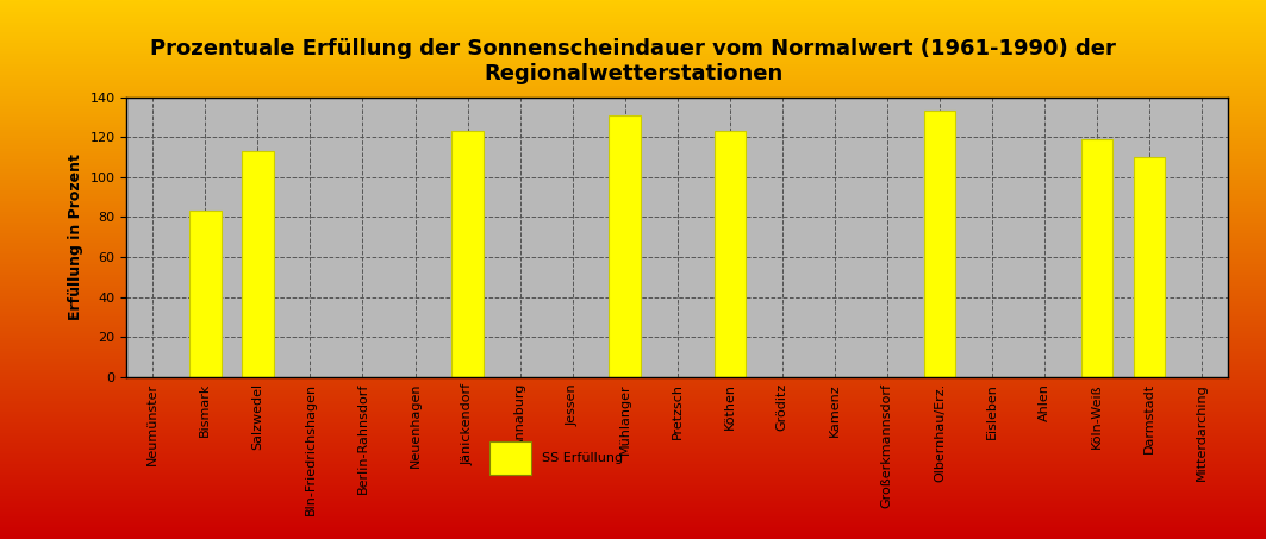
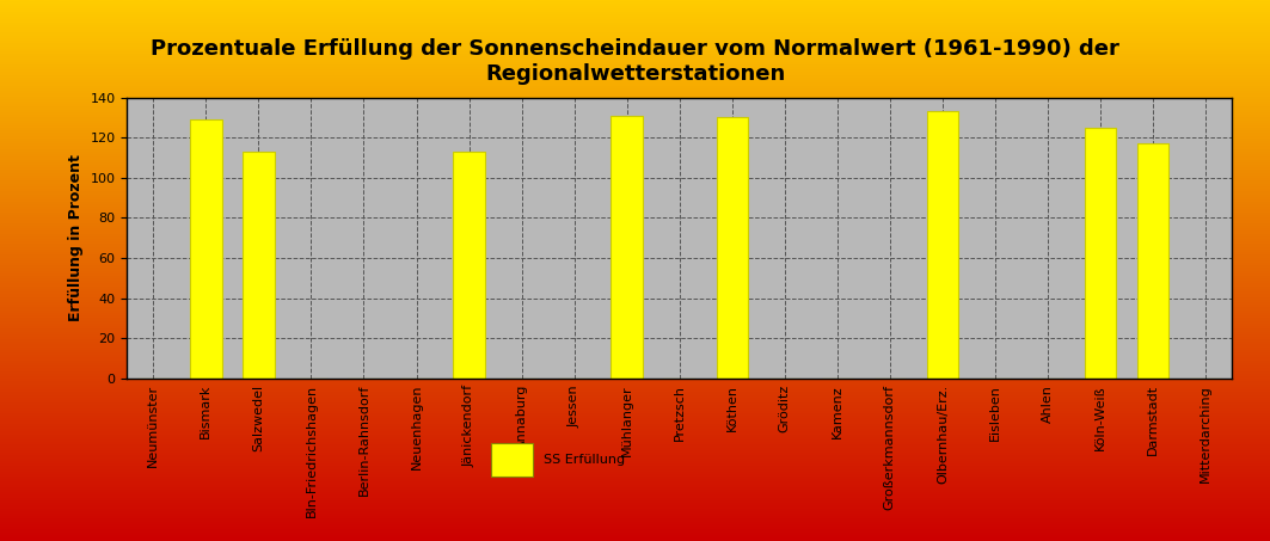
Bismark: 83 -> 129
Jänickendorf: 123 -> 113
Köthen: 123 -> 130
Köln-Weiß: 119 -> 125
Darmstadt: 110 -> 117
